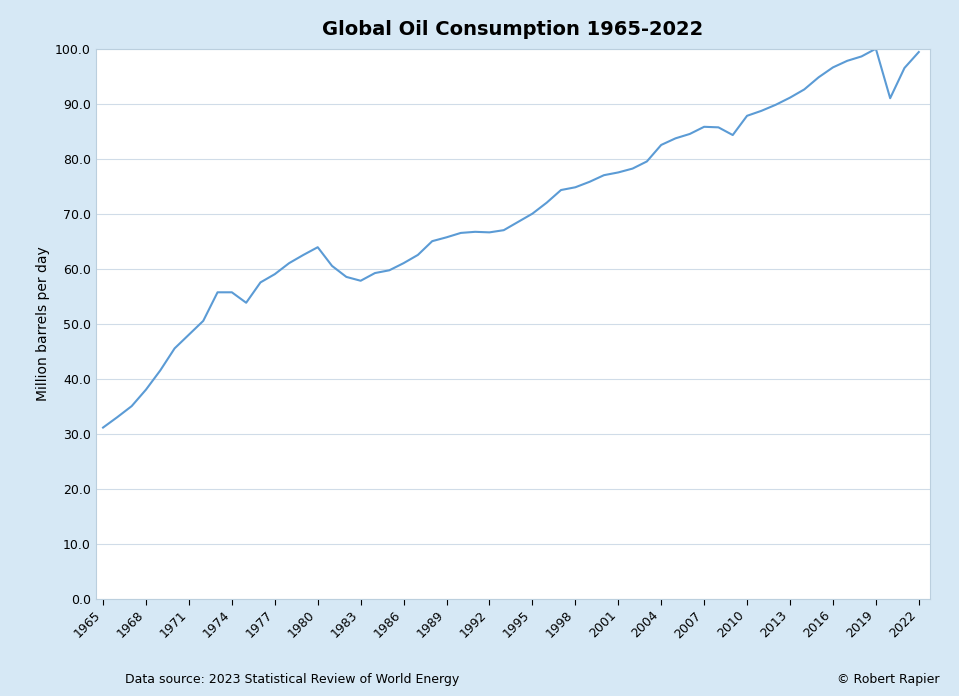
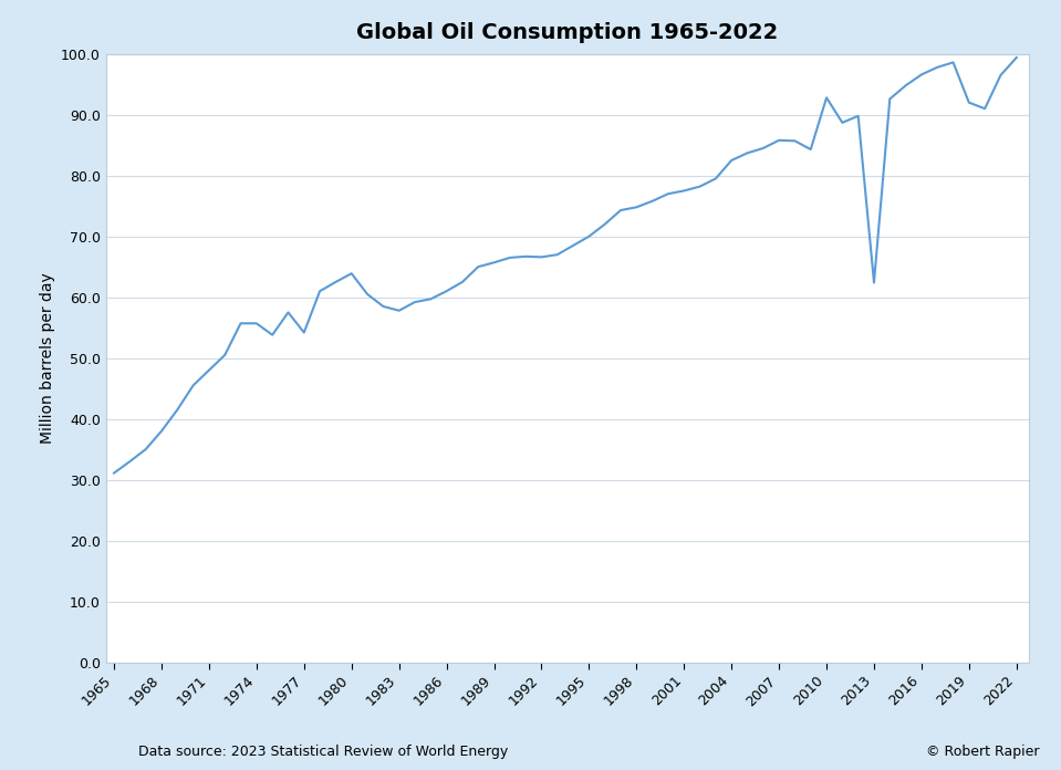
1977: 59.0 -> 54.2
2010: 87.8 -> 92.8
2013: 91.1 -> 62.4
2019: 100.0 -> 92.0
